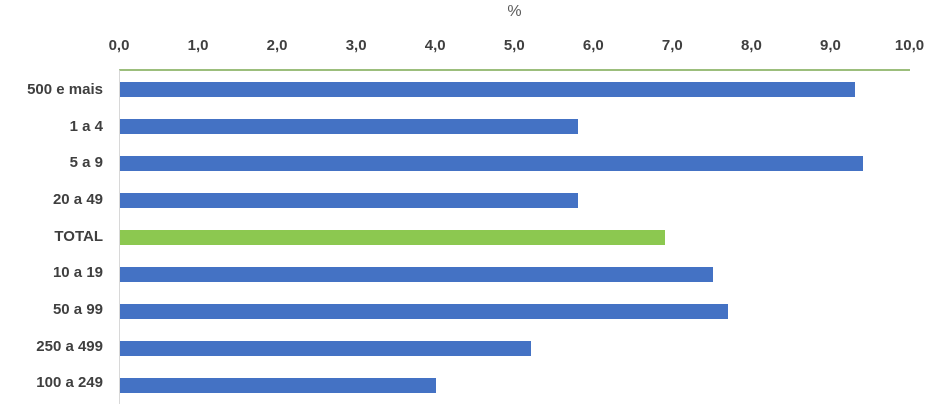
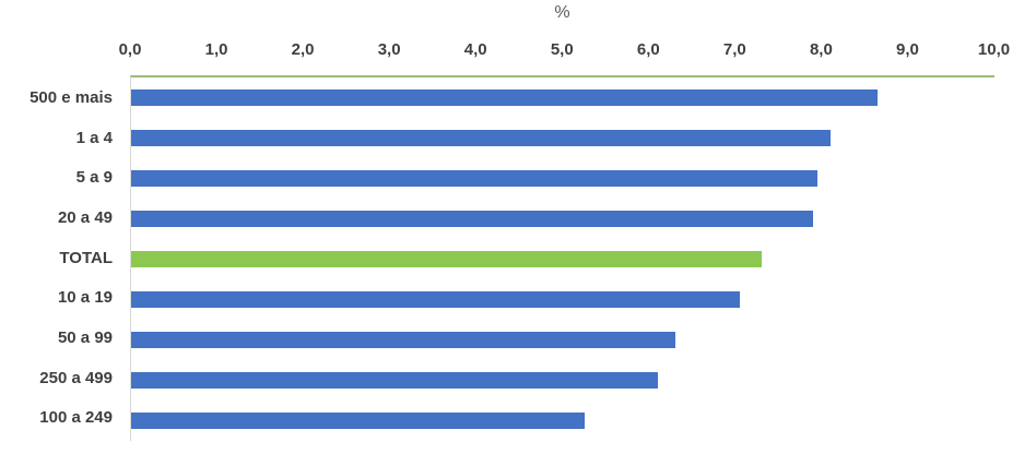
500 e mais: 9,3 -> 8,7
1 a 4: 5,8 -> 8,1
5 a 9: 9,4 -> 8,0
20 a 49: 5,8 -> 7,9
TOTAL: 6,9 -> 7,3
10 a 19: 7,5 -> 7,0
50 a 99: 7,7 -> 6,3
250 a 499: 5,2 -> 6,1
100 a 249: 4,0 -> 5,2
